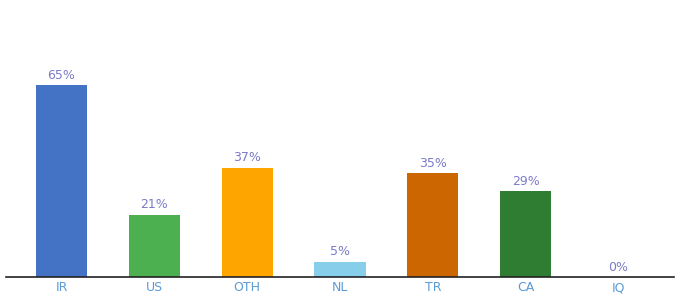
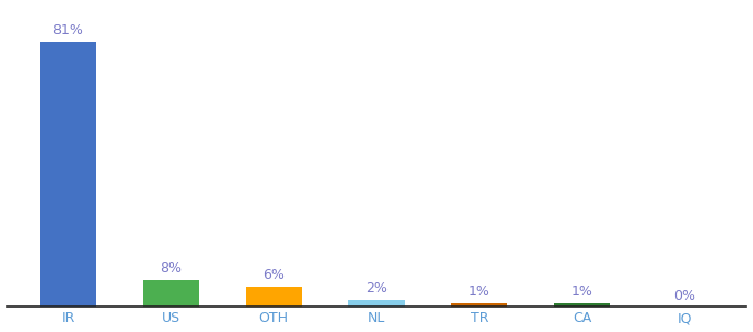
IR: 65% -> 81%
US: 21% -> 8%
OTH: 37% -> 6%
NL: 5% -> 2%
TR: 35% -> 1%
CA: 29% -> 1%
